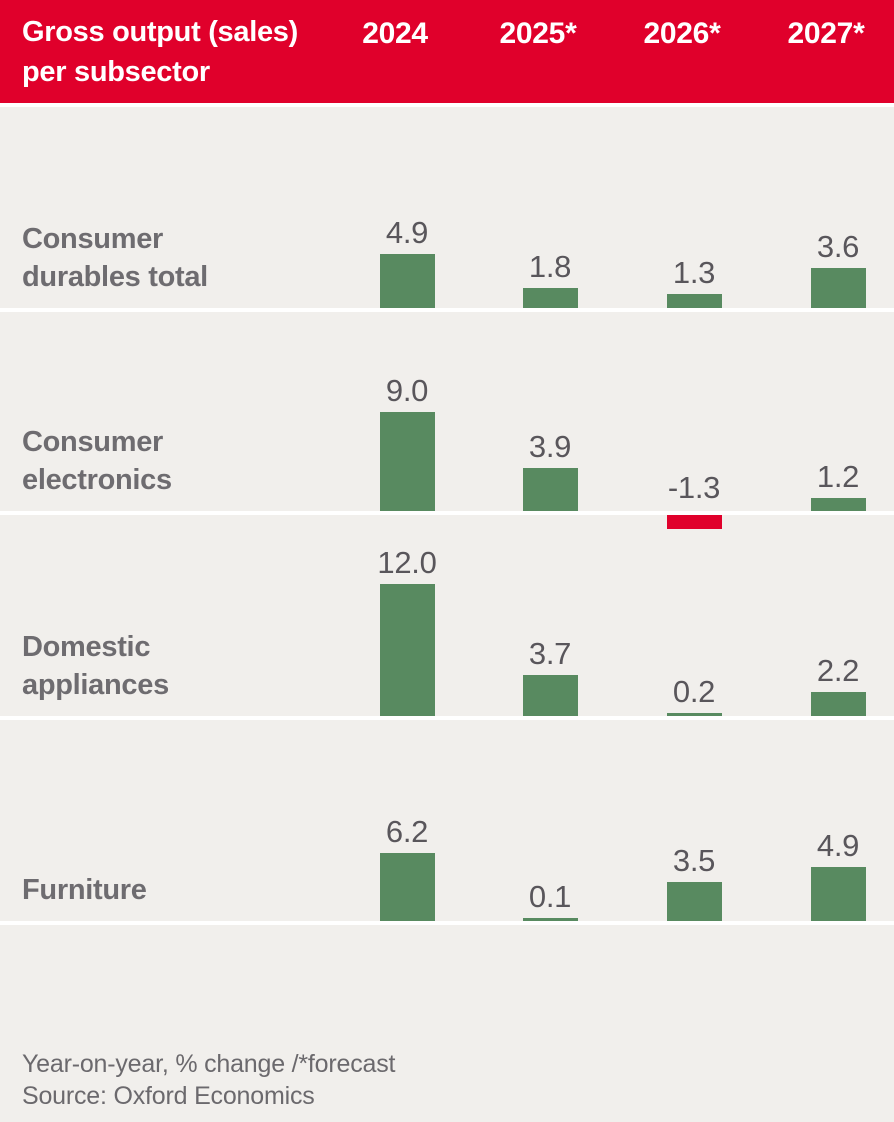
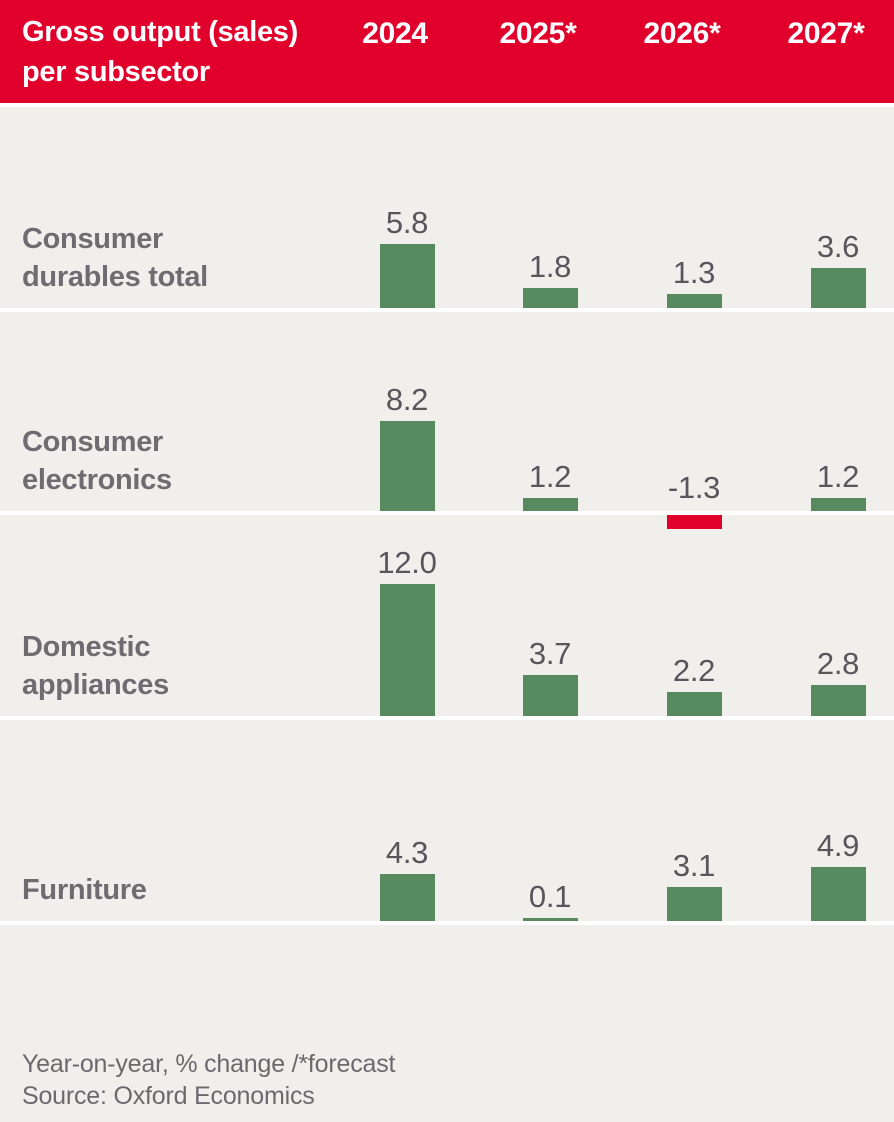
Consumer durables total/2024: 4.9 -> 5.8
Consumer electronics/2024: 9.0 -> 8.2
Furniture/2024: 6.2 -> 4.3
Consumer electronics/2025*: 3.9 -> 1.2
Domestic appliances/2026*: 0.2 -> 2.2
Furniture/2026*: 3.5 -> 3.1
Domestic appliances/2027*: 2.2 -> 2.8
